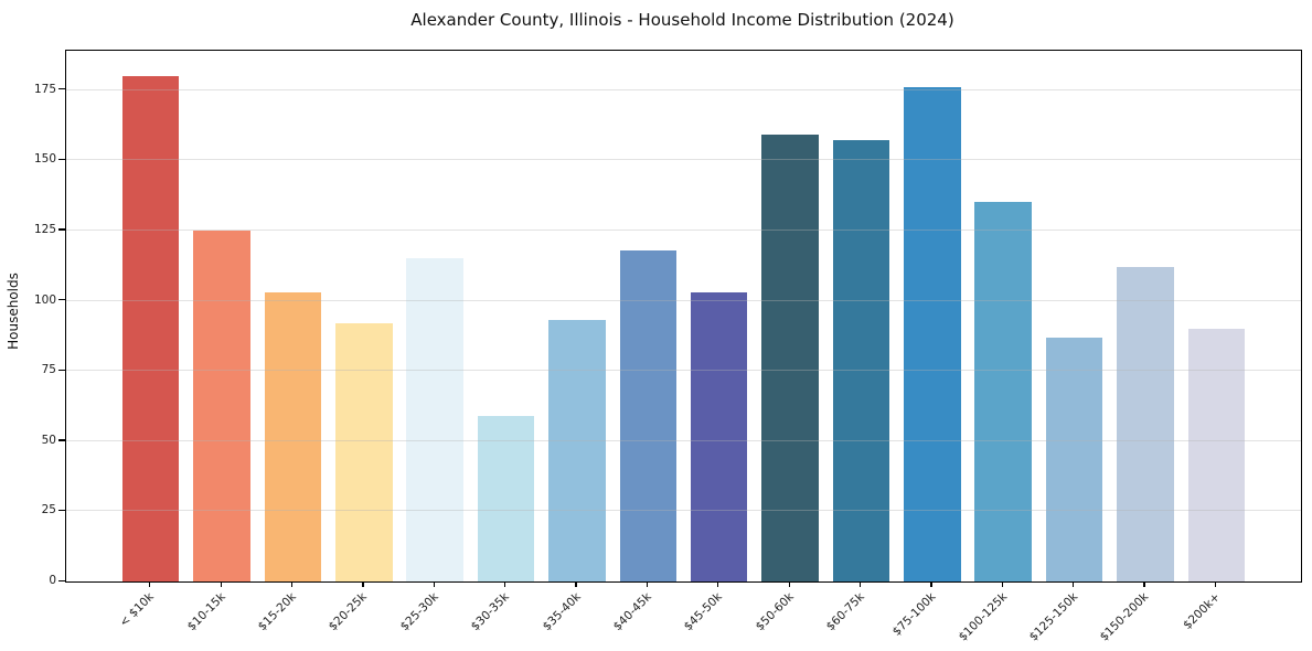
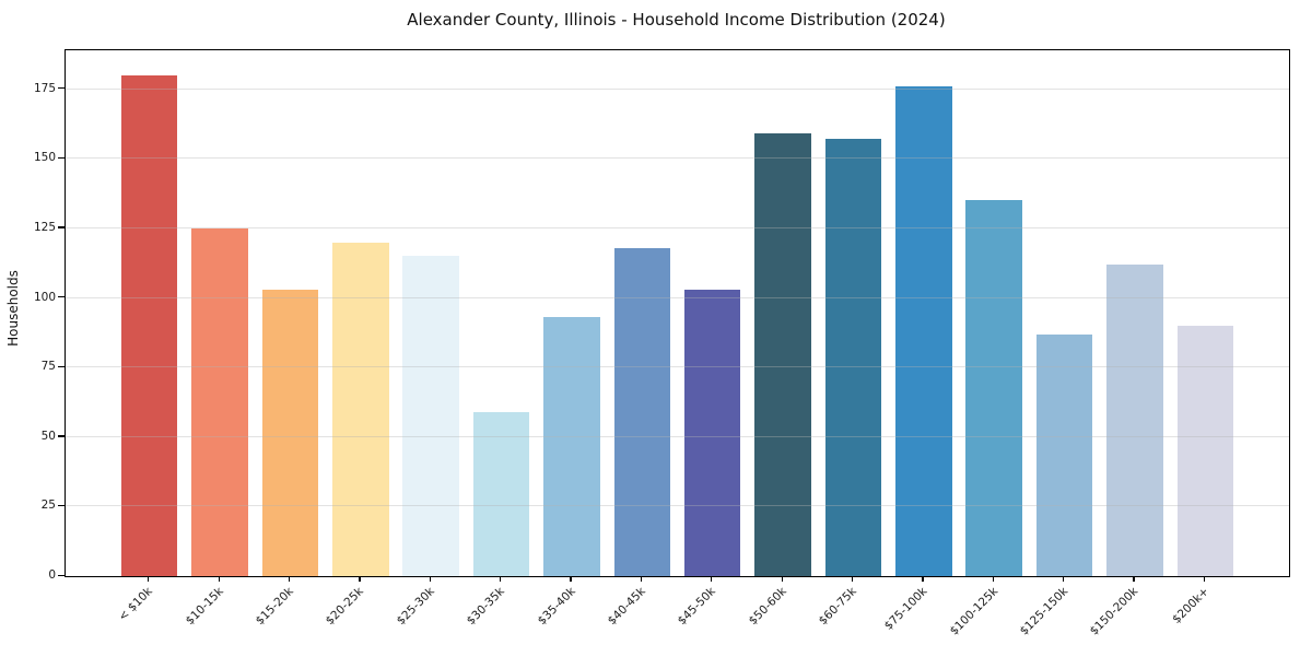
$20-25k: 92 -> 120
